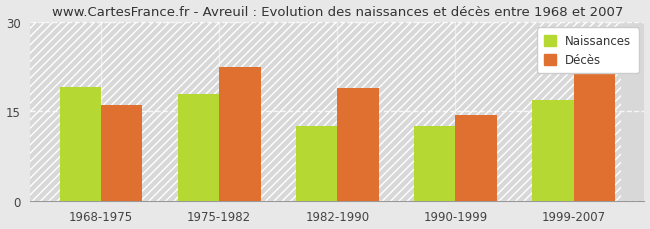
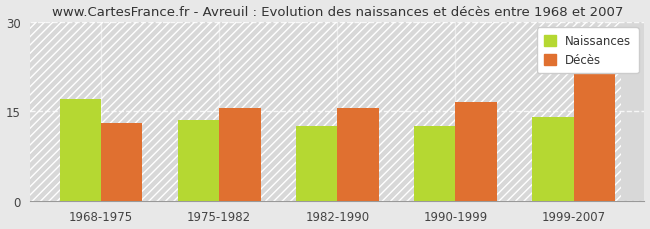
Naissances/1968-1975: 19.0 -> 17.0
Décès/1968-1975: 16.0 -> 13.0
Naissances/1975-1982: 17.8 -> 13.5
Décès/1975-1982: 22.4 -> 15.5
Décès/1982-1990: 18.8 -> 15.5
Décès/1990-1999: 14.4 -> 16.5
Naissances/1999-2007: 16.8 -> 14.0
